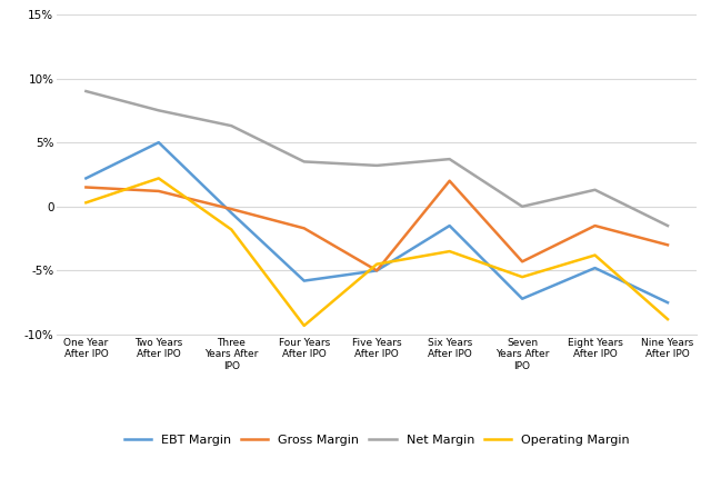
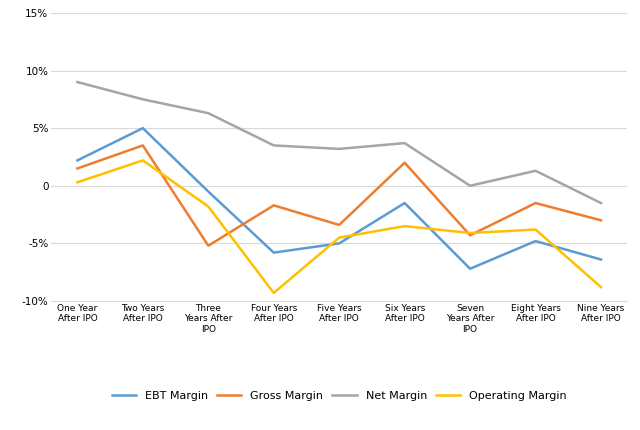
Gross Margin/Two Years After IPO: 1.2% -> 3.5%
Gross Margin/Three Years After IPO: -0.2% -> -5.2%
Gross Margin/Five Years After IPO: -5.0% -> -3.4%
Operating Margin/Seven Years After IPO: -5.5% -> -4.1%
EBT Margin/Nine Years After IPO: -7.5% -> -6.4%
